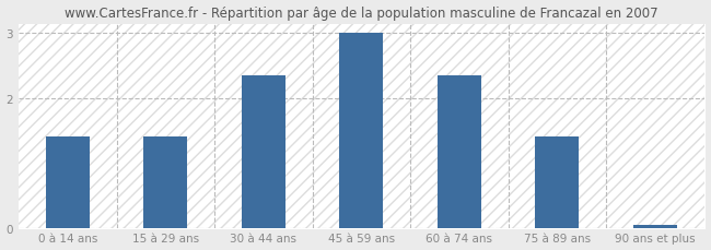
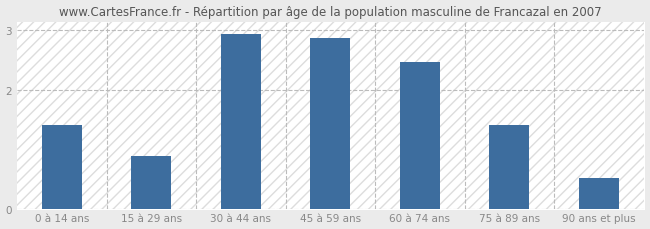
15 à 29 ans: 1.40 -> 0.88
30 à 44 ans: 2.35 -> 2.94
45 à 59 ans: 3.00 -> 2.88
60 à 74 ans: 2.35 -> 2.46
90 ans et plus: 0.04 -> 0.52
